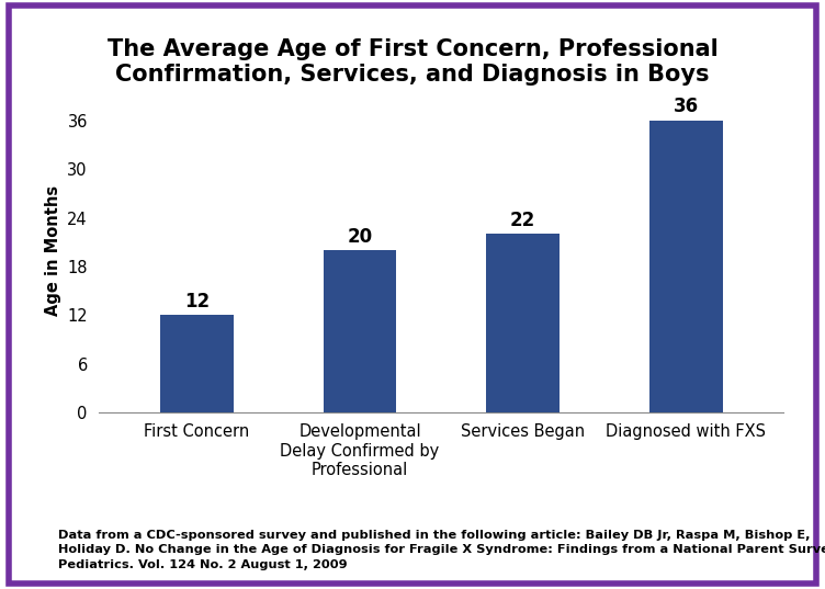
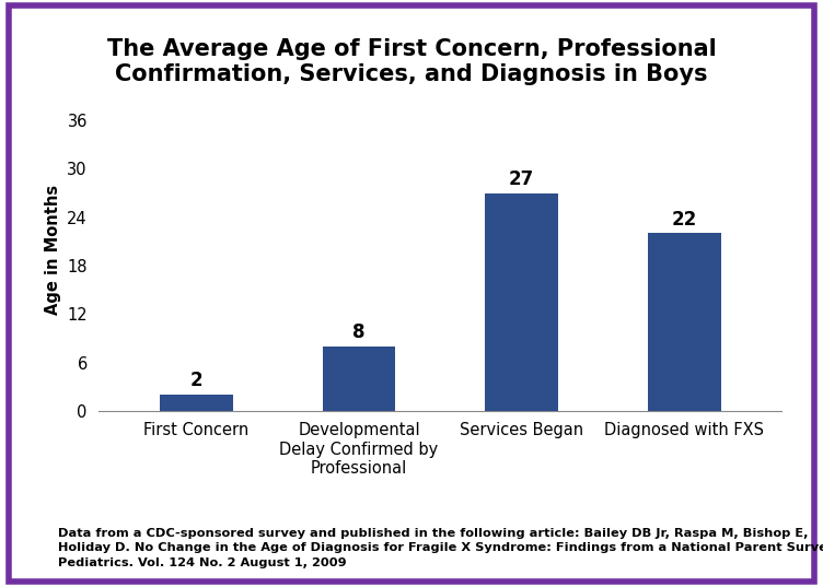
First Concern: 12 -> 2
Developmental Delay Confirmed by Professional: 20 -> 8
Services Began: 22 -> 27
Diagnosed with FXS: 36 -> 22
